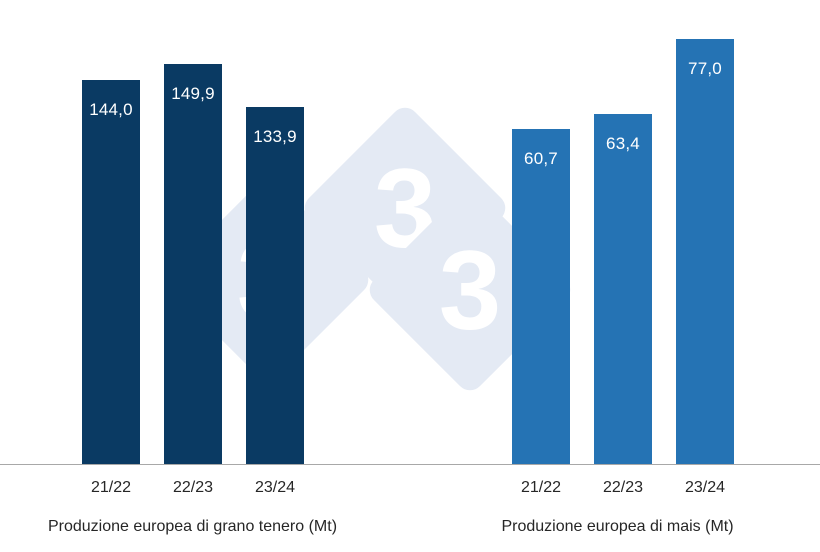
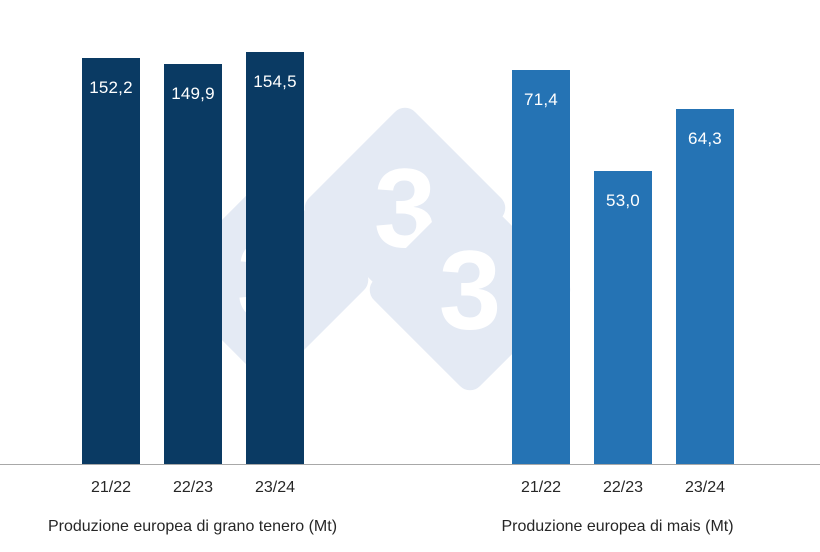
Produzione europea di grano tenero (Mt)/21/22: 144,0 -> 152,2
Produzione europea di grano tenero (Mt)/23/24: 133,9 -> 154,5
Produzione europea di mais (Mt)/21/22: 60,7 -> 71,4
Produzione europea di mais (Mt)/22/23: 63,4 -> 53,0
Produzione europea di mais (Mt)/23/24: 77,0 -> 64,3
